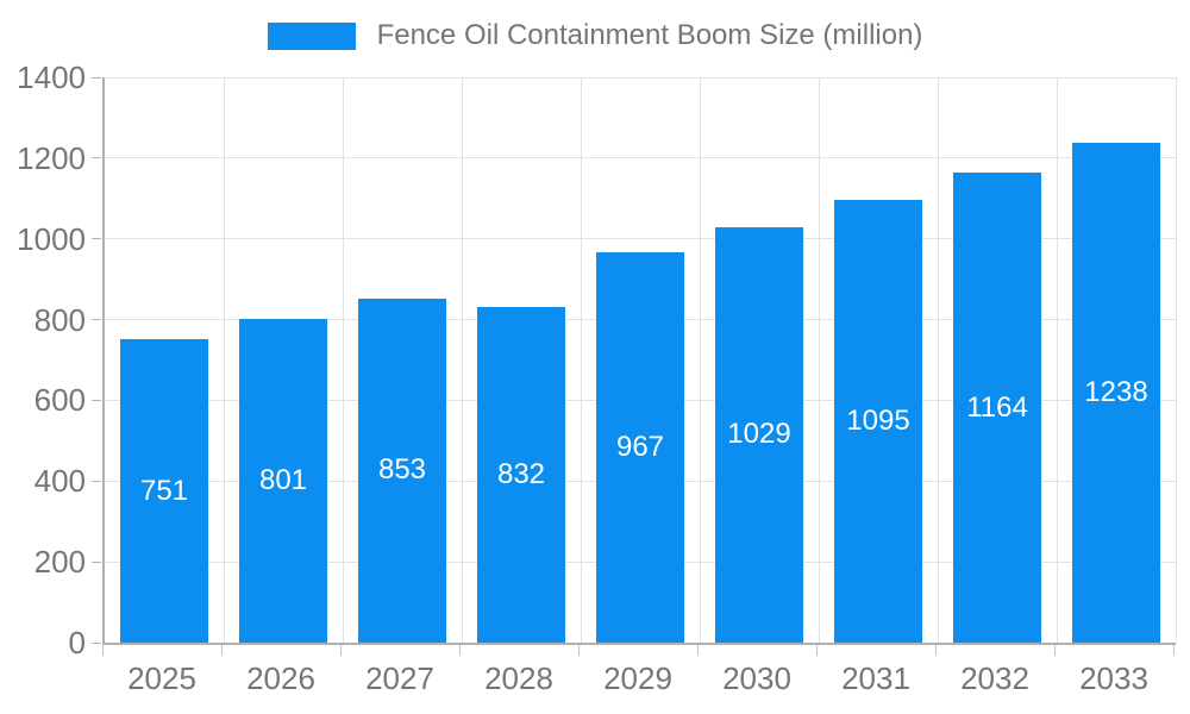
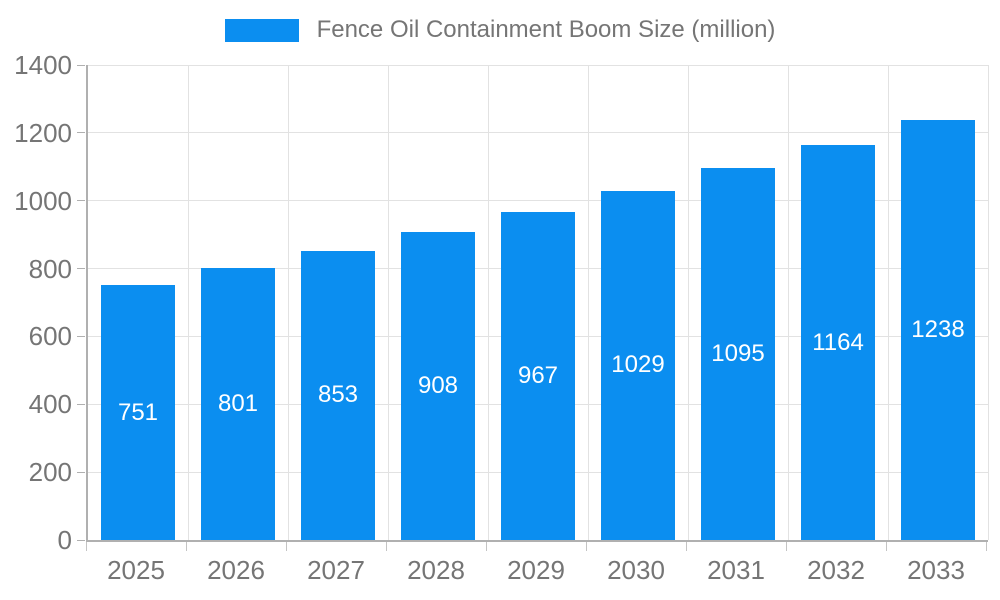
2028: 832 -> 908
